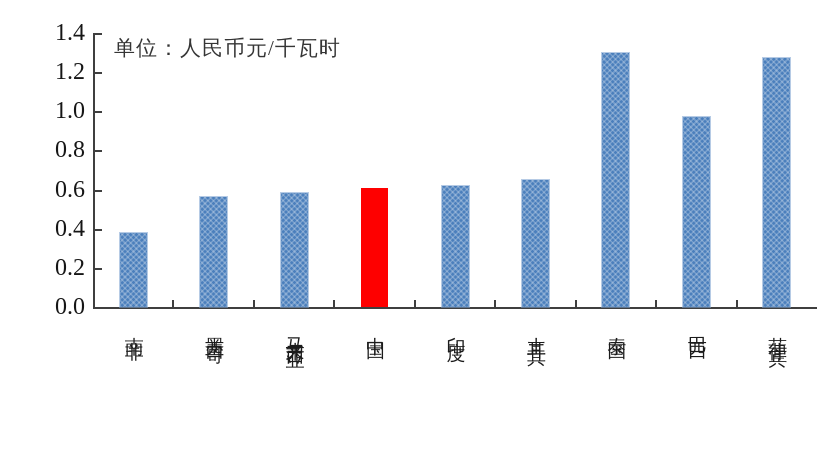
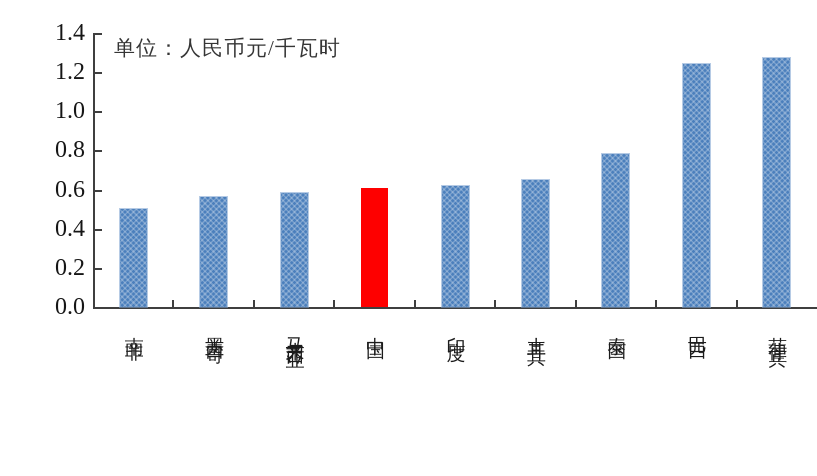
南非: 0.38 -> 0.50
泰国: 1.30 -> 0.78
巴西: 0.97 -> 1.24
